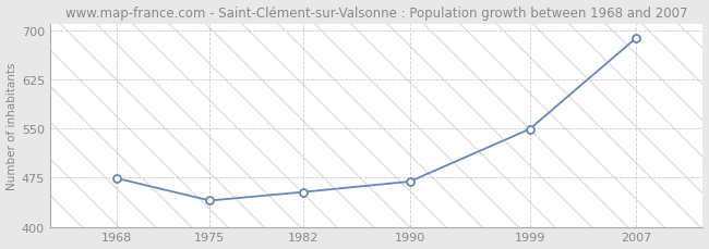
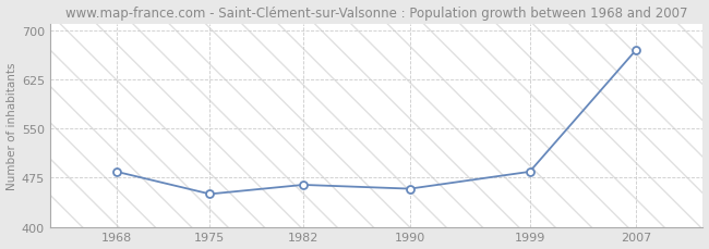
1968: 474 -> 484
1975: 440 -> 450
1982: 453 -> 464
1990: 469 -> 458
1999: 549 -> 484
2007: 688 -> 670
